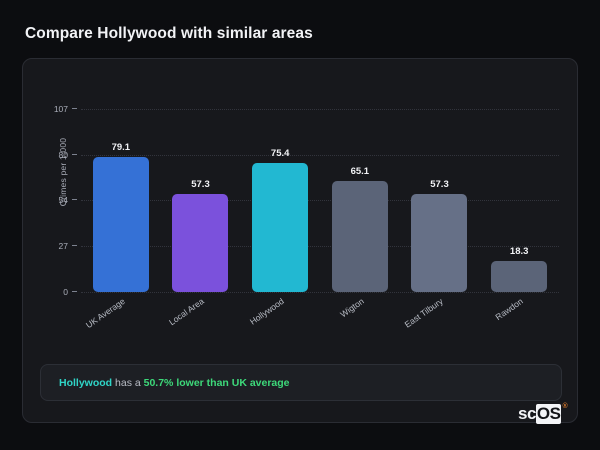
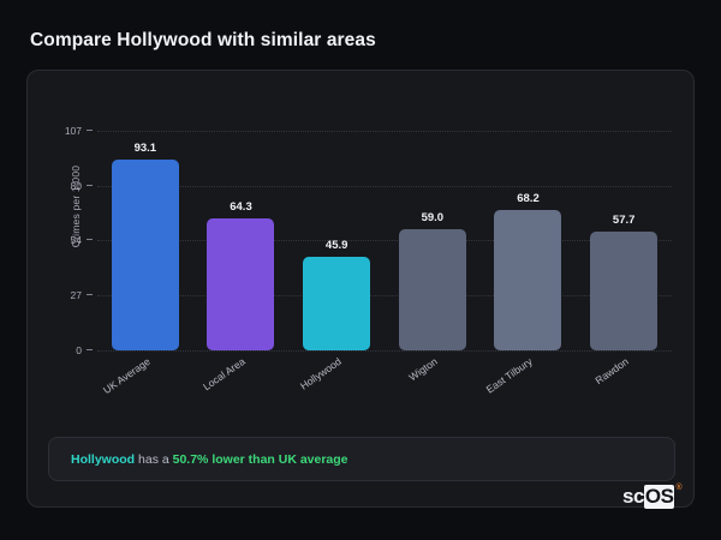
UK Average: 79.1 -> 93.1
Local Area: 57.3 -> 64.3
Hollywood: 75.4 -> 45.9
Wigton: 65.1 -> 59.0
East Tilbury: 57.3 -> 68.2
Rawdon: 18.3 -> 57.7
